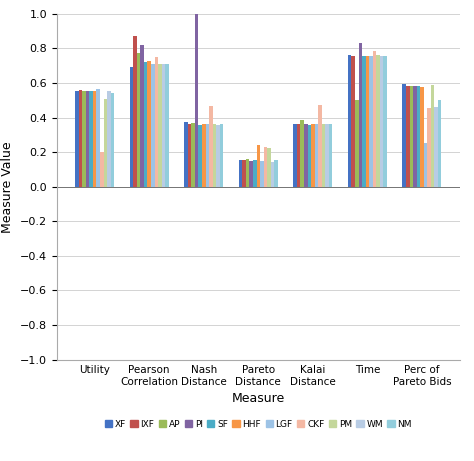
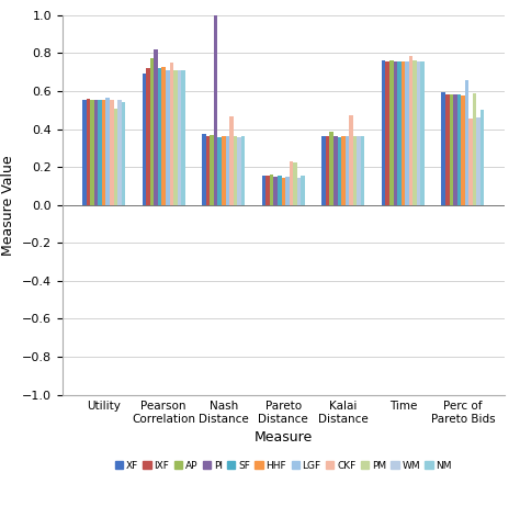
CKF/Utility: 0.20 -> 0.56
IXF/Pearson Correlation: 0.87 -> 0.72
HHF/Pareto Distance: 0.24 -> 0.14
AP/Time: 0.50 -> 0.76
PI/Time: 0.83 -> 0.76
LGF/Perc of Pareto Bids: 0.25 -> 0.66
